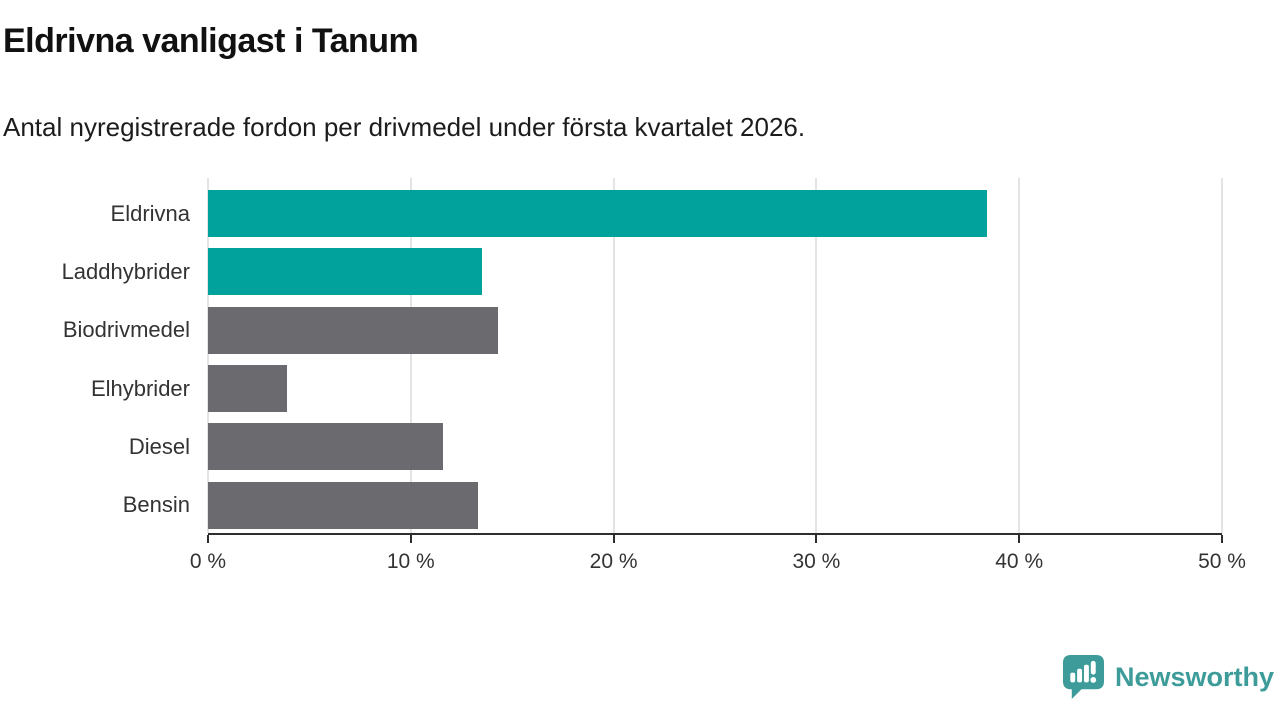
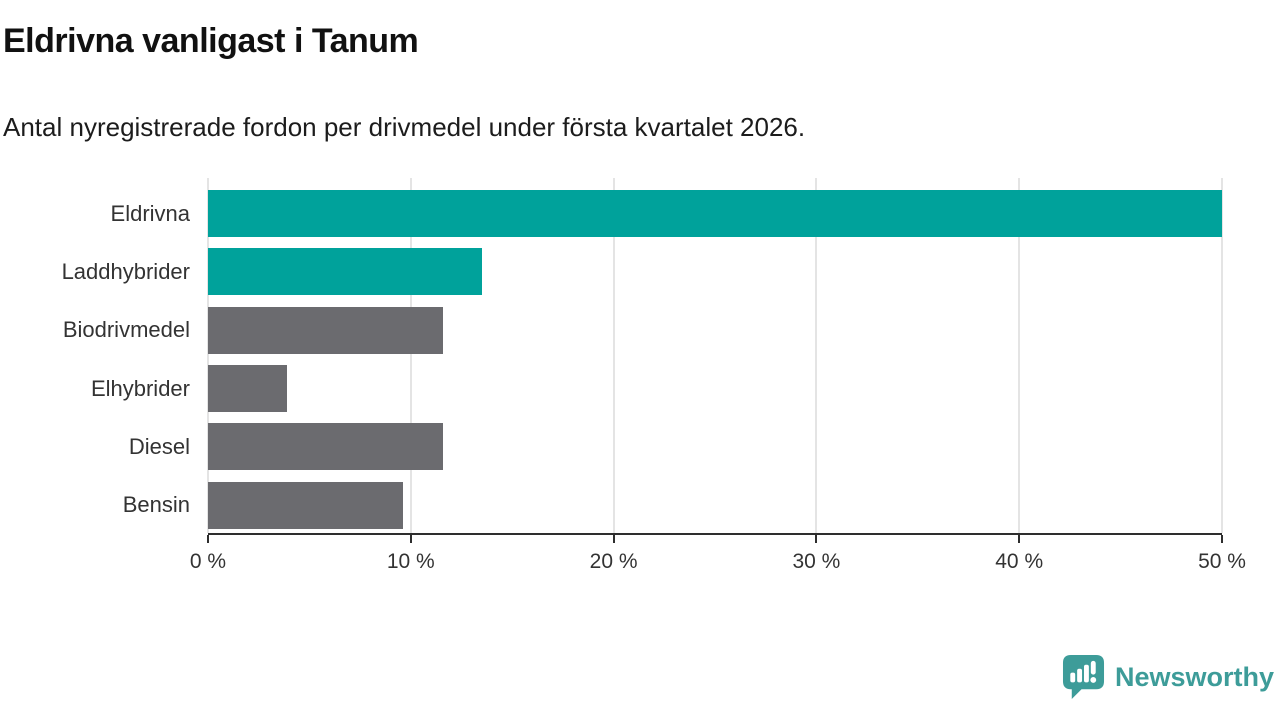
Eldrivna: 38.4% -> 50.0%
Biodrivmedel: 14.3% -> 11.6%
Bensin: 13.3% -> 9.6%
